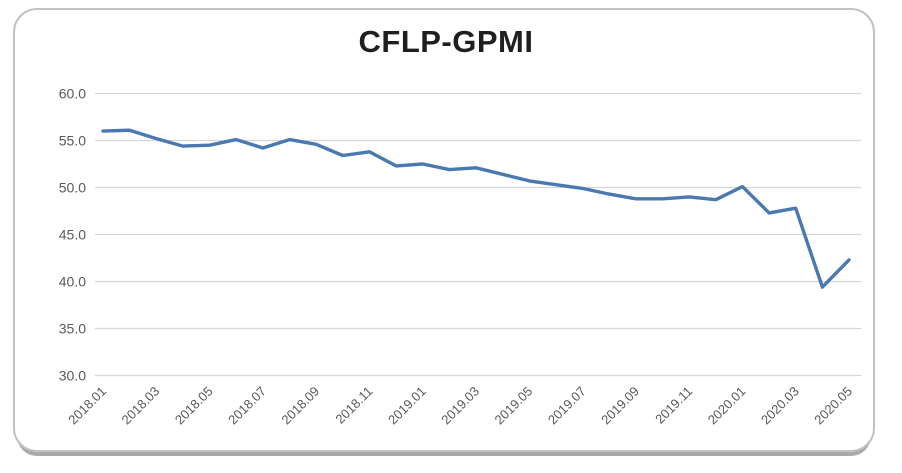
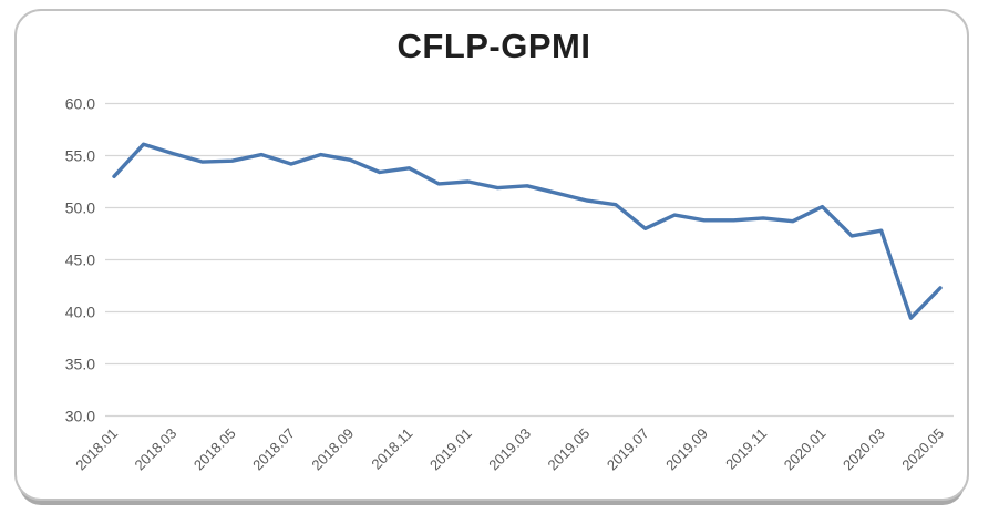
2018.01: 56 -> 53
2019.07: 50 -> 48
